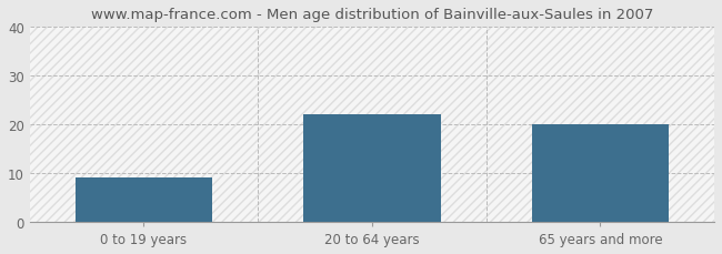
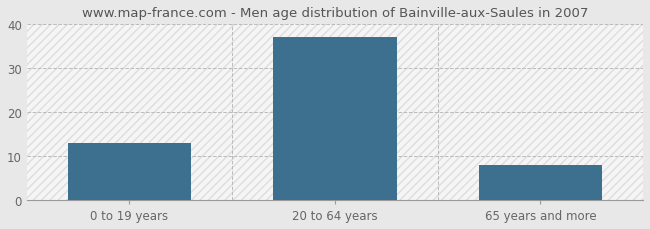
0 to 19 years: 9 -> 13
20 to 64 years: 22 -> 37
65 years and more: 20 -> 8
